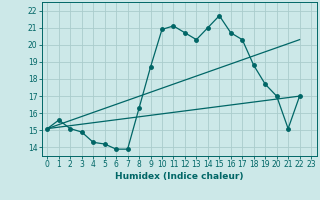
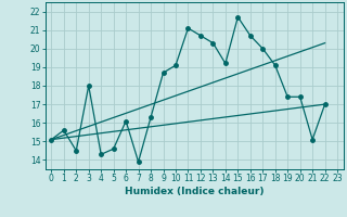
2: 15.1 -> 14.5
3: 14.9 -> 18.0
5: 14.2 -> 14.6
6: 13.9 -> 16.1
10: 20.9 -> 19.1
14: 21.0 -> 19.2
17: 20.3 -> 20.0
18: 18.8 -> 19.1
19: 17.7 -> 17.4
20: 17.0 -> 17.4
